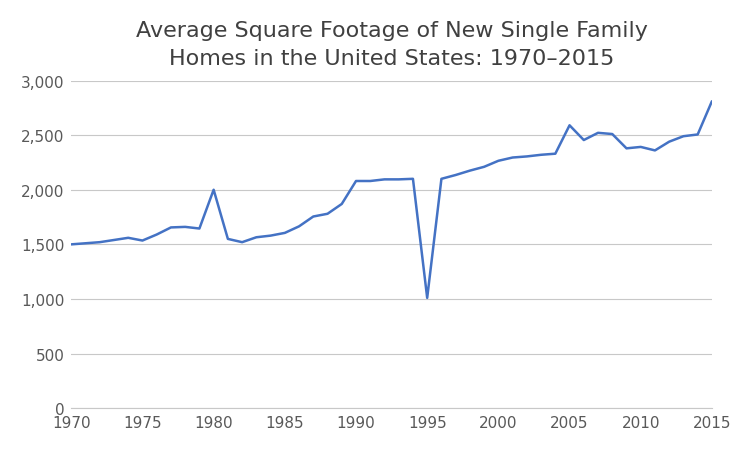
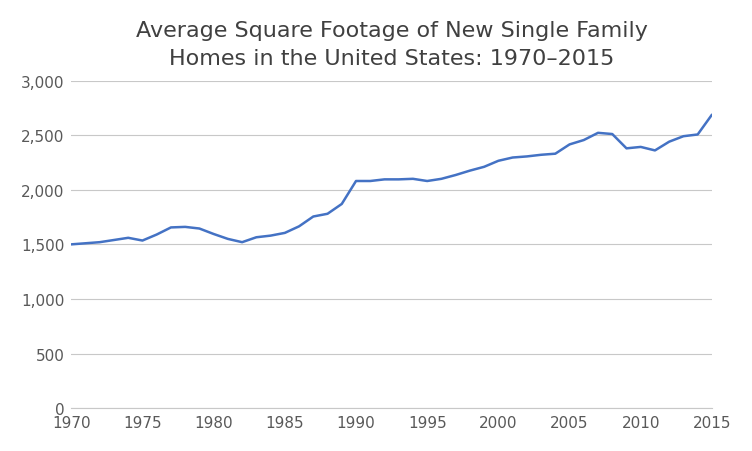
1980: 2,000 -> 1,600
1995: 1,010 -> 2,080
2005: 2,590 -> 2,420
2015: 2,810 -> 2,690
